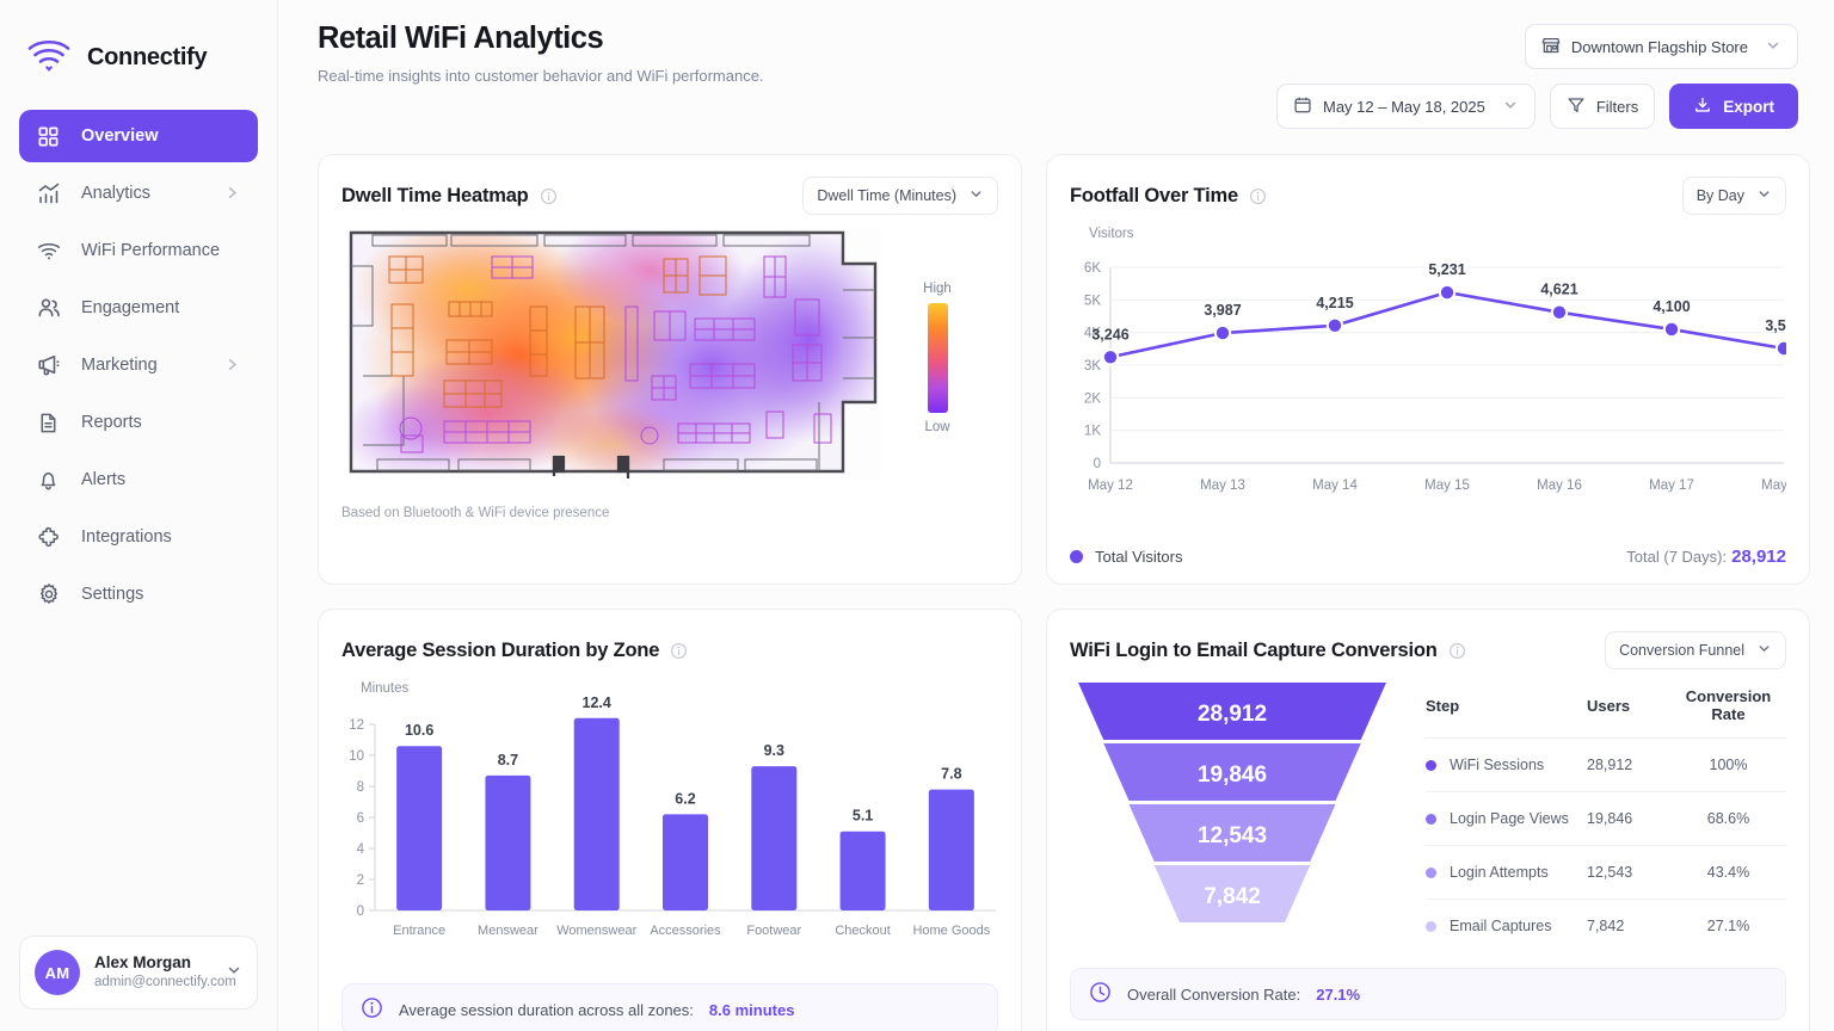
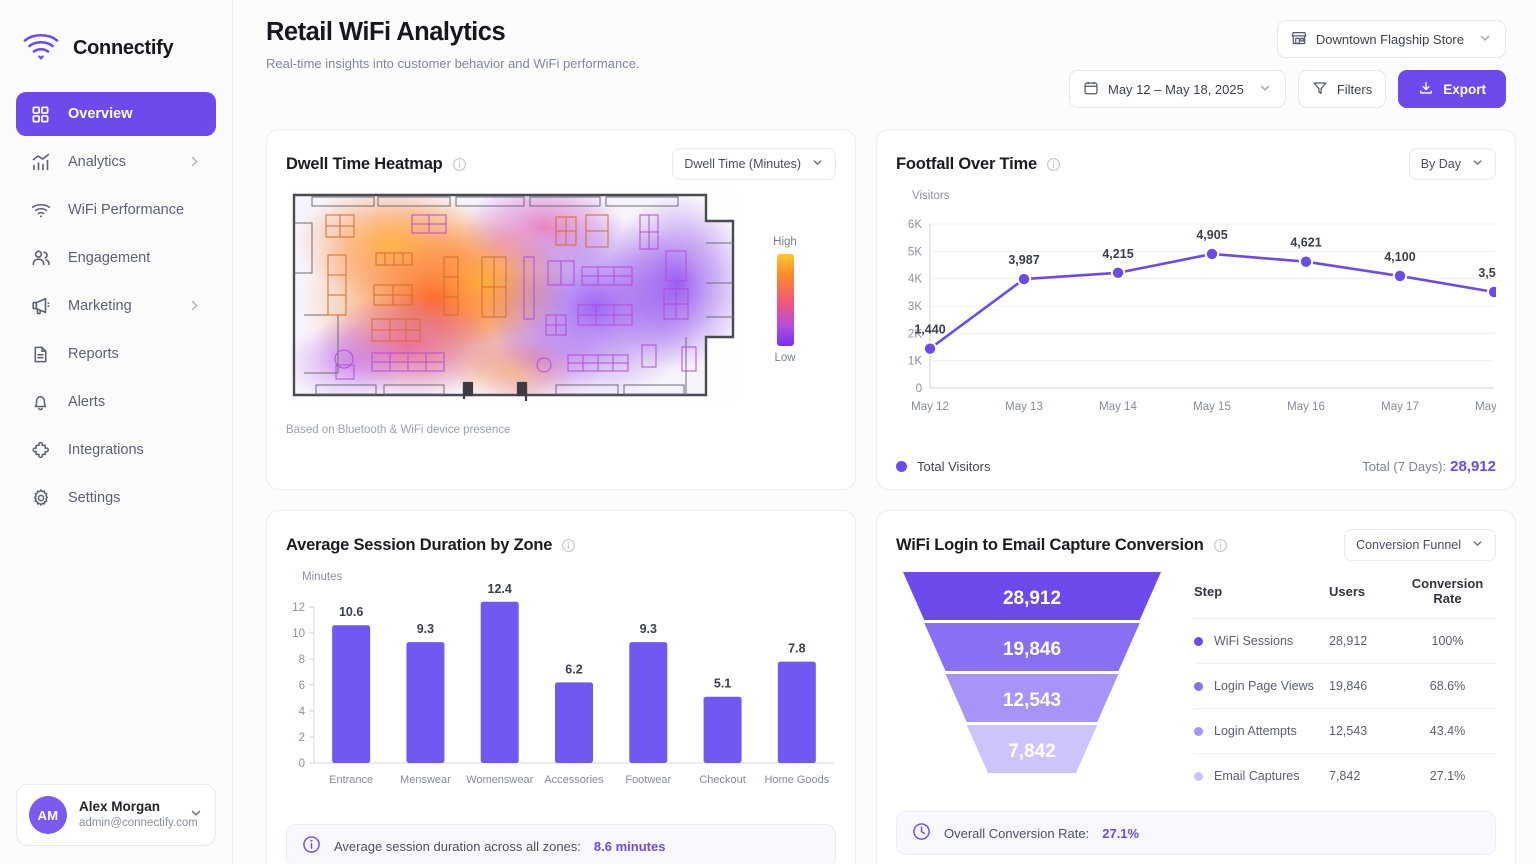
Footfall Over Time/May 12: 3,246 -> 1,440
Footfall Over Time/May 15: 5,231 -> 4,905
Average Session Duration by Zone/Menswear: 8.7 -> 9.3
